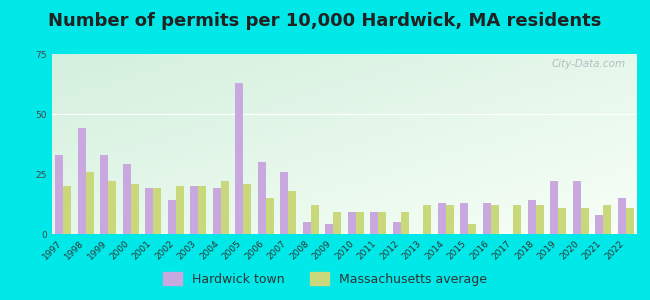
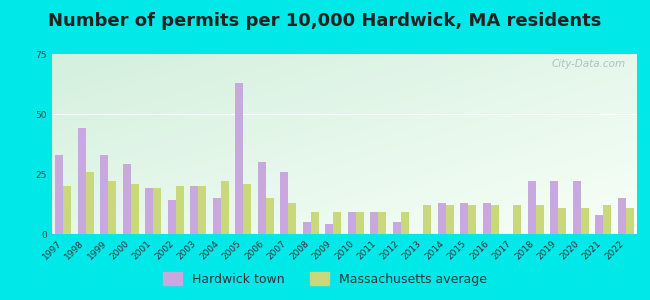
Hardwick town/2004: 19 -> 15
Massachusetts average/2007: 18 -> 13
Massachusetts average/2008: 12 -> 9
Massachusetts average/2015: 4 -> 12
Hardwick town/2018: 14 -> 22
